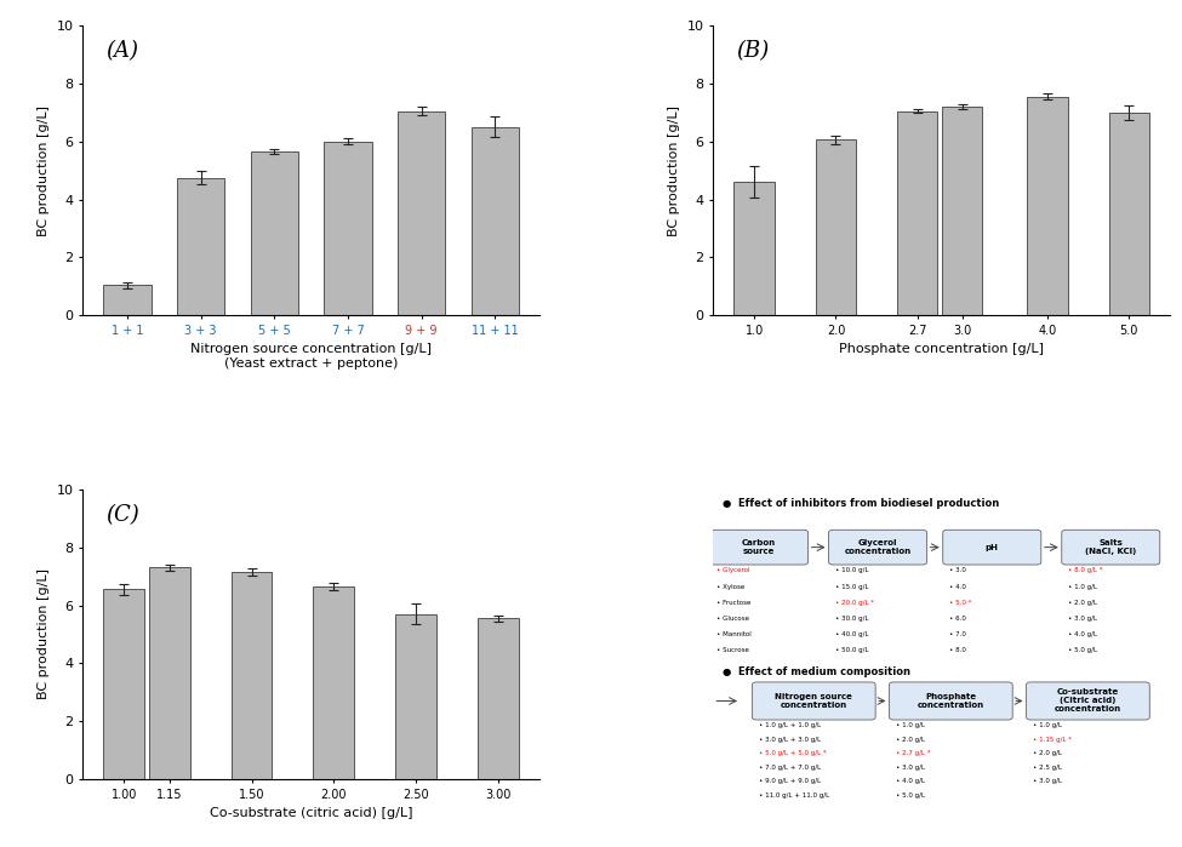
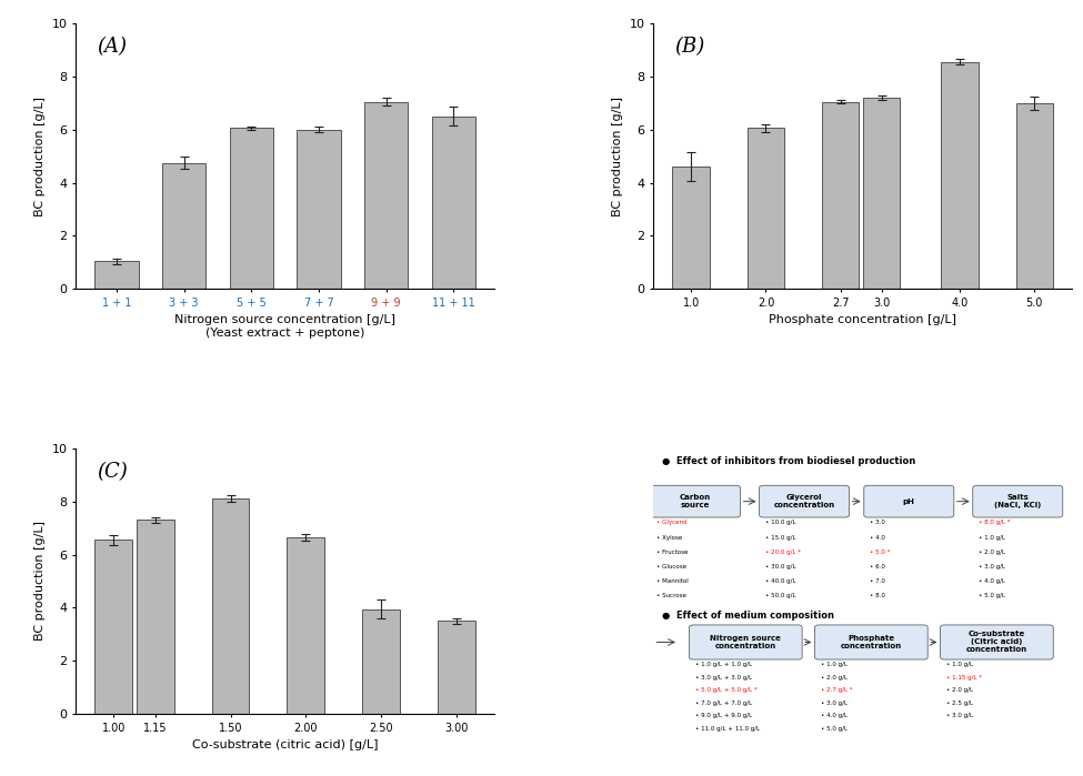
5 + 5: 5.65 -> 6.05
4.0: 7.55 -> 8.55
1.50: 7.15 -> 8.10
2.50: 5.70 -> 3.95
3.00: 5.55 -> 3.50
